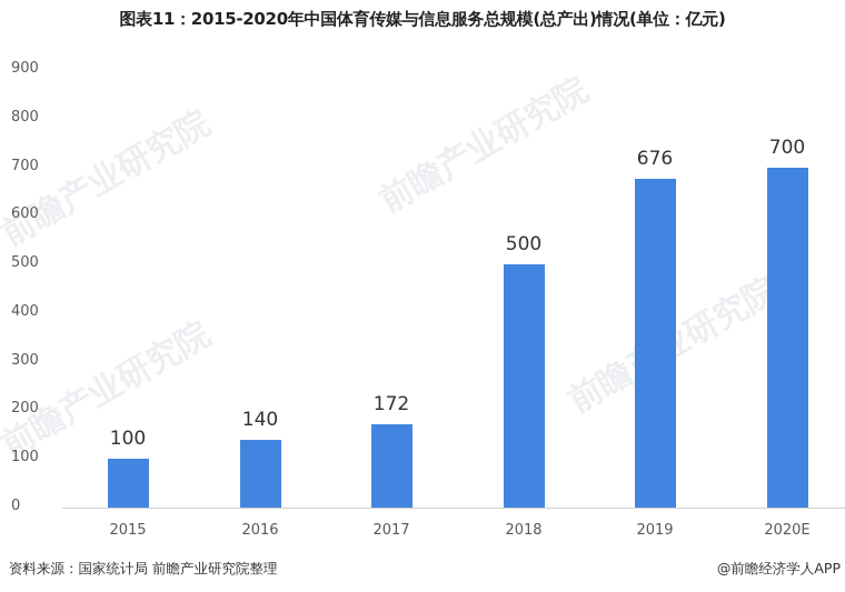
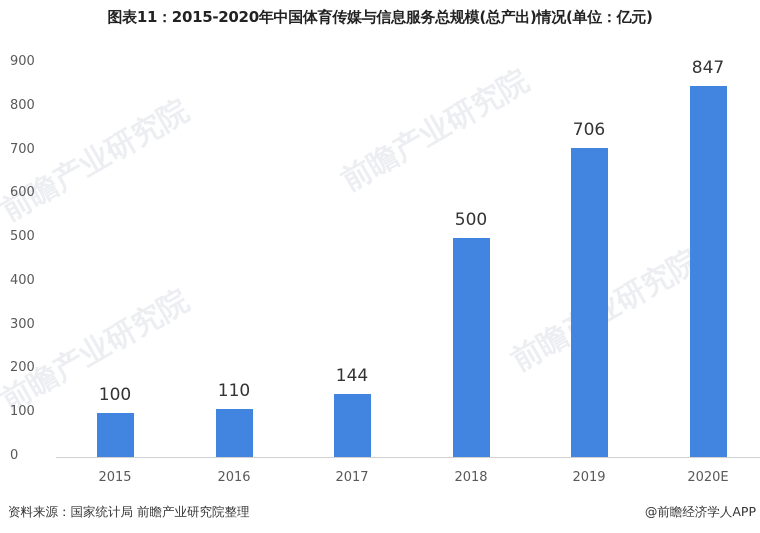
2016: 140 -> 110
2017: 172 -> 144
2019: 676 -> 706
2020E: 700 -> 847
